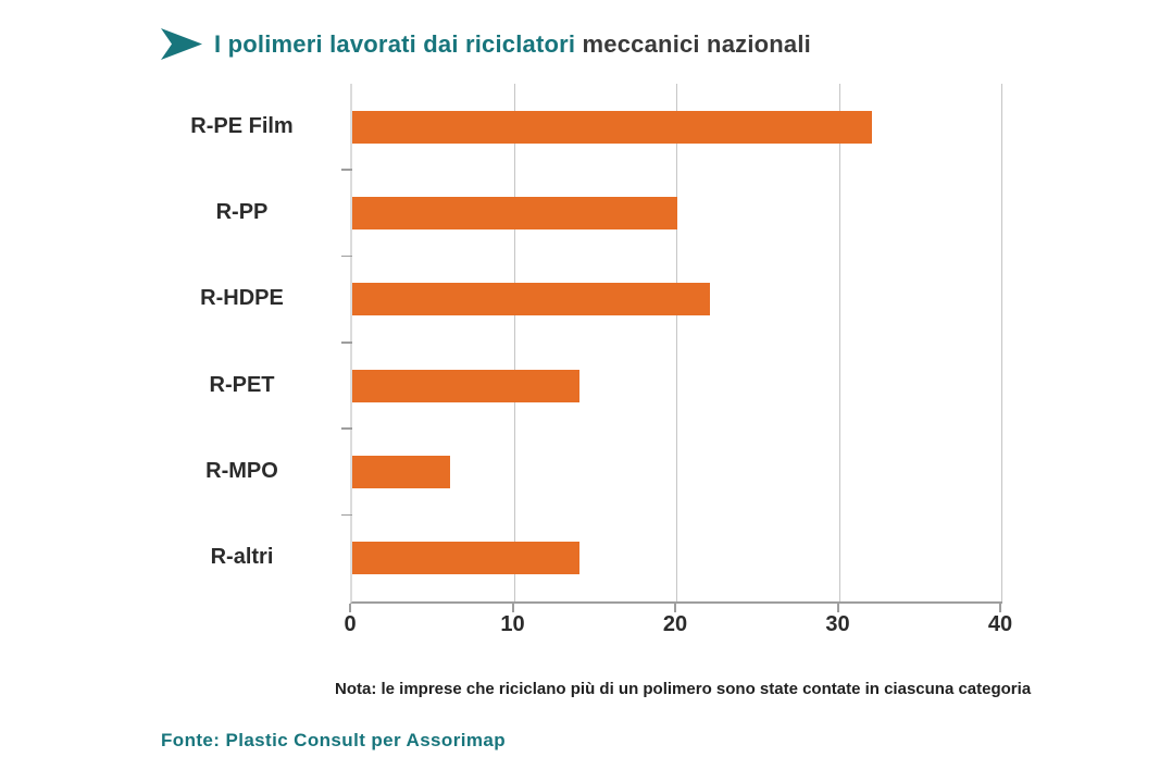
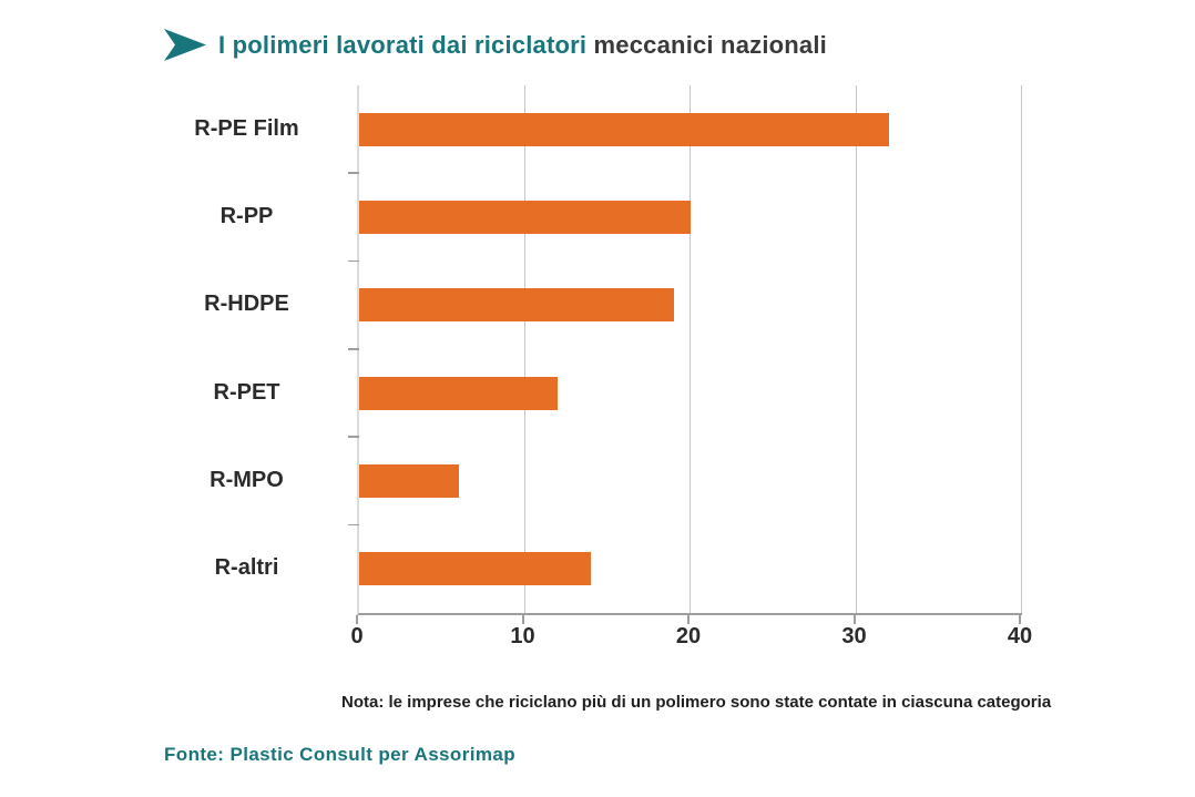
R-HDPE: 22 -> 19
R-PET: 14 -> 12
